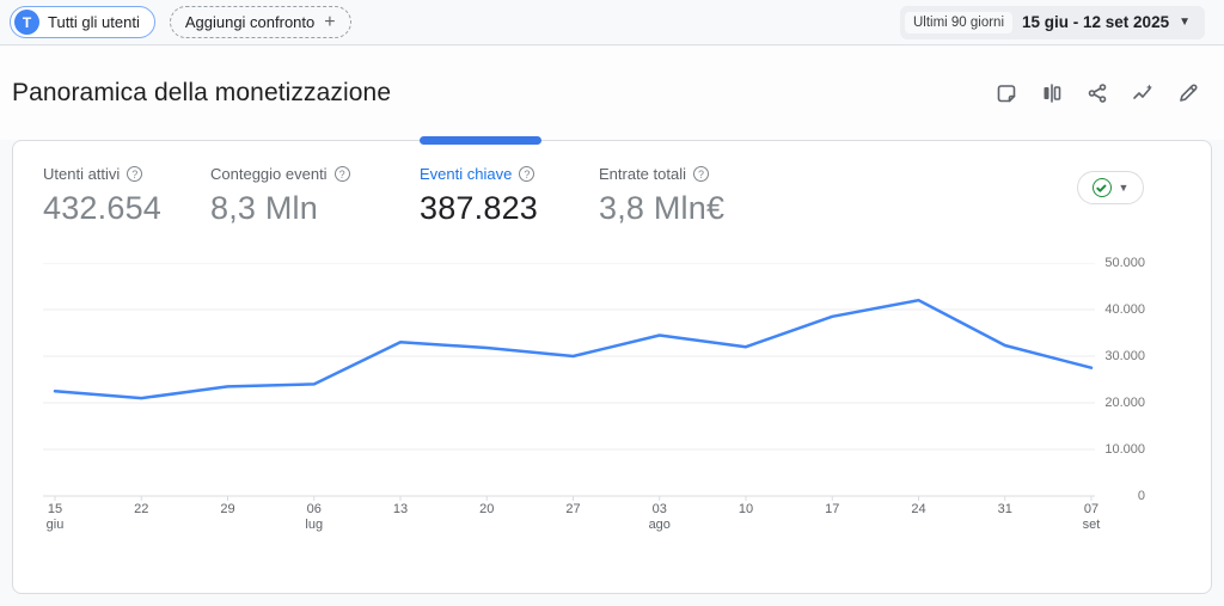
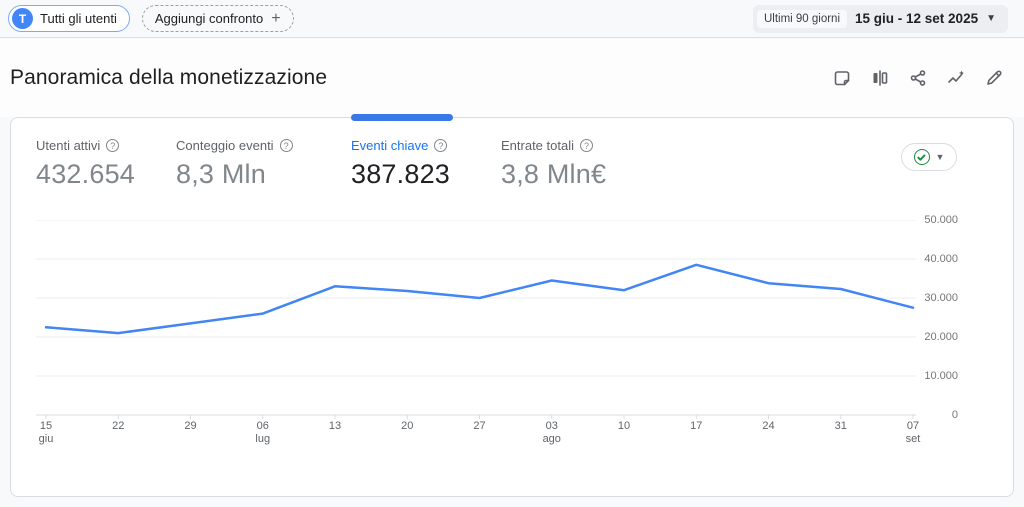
06 lug: 24000 -> 26000
24: 42000 -> 34000
